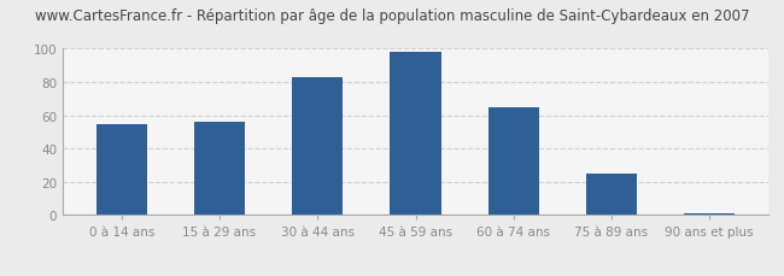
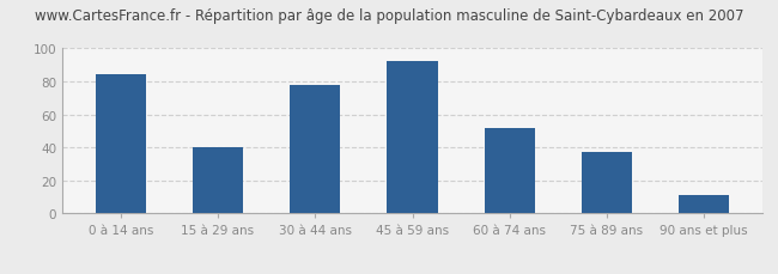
0 à 14 ans: 55 -> 84
15 à 29 ans: 56 -> 40
30 à 44 ans: 83 -> 78
45 à 59 ans: 98 -> 92
60 à 74 ans: 65 -> 52
75 à 89 ans: 25 -> 37
90 ans et plus: 1 -> 11
